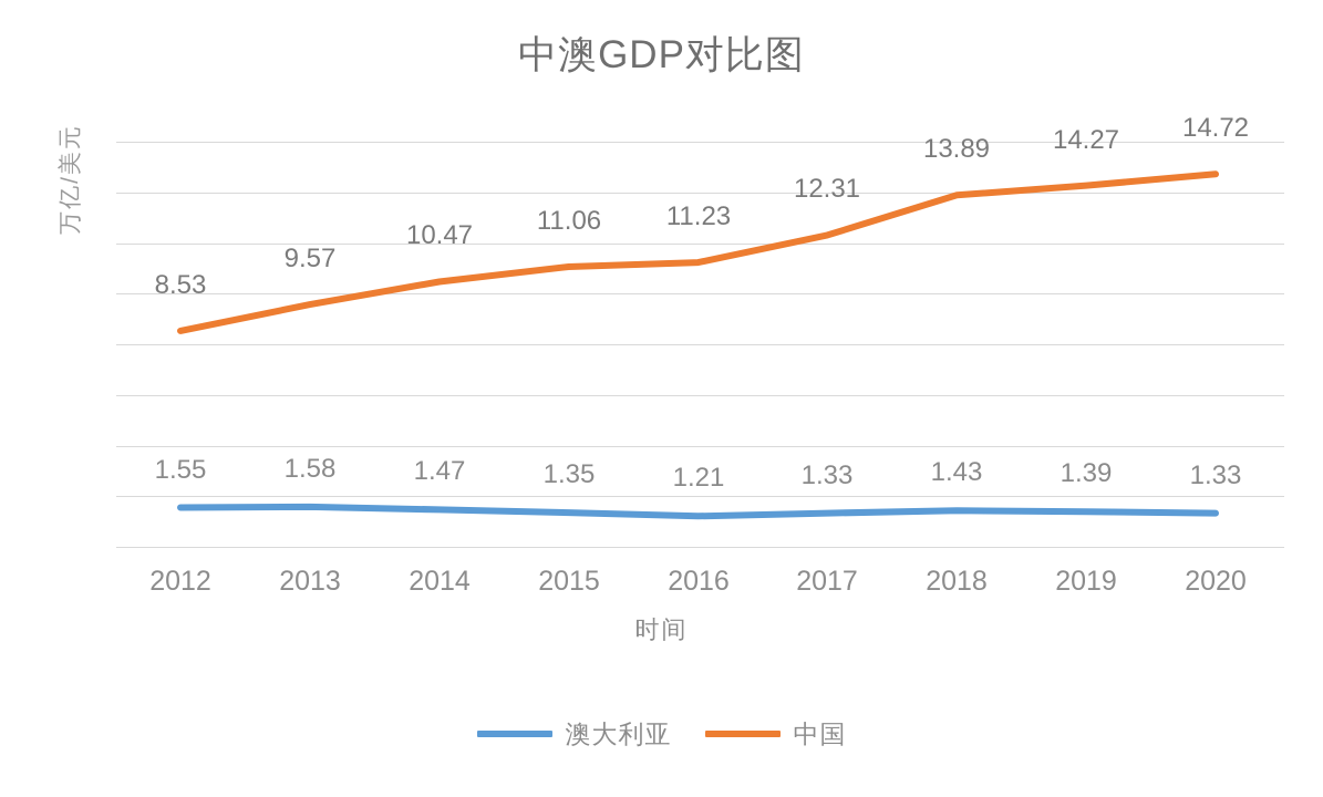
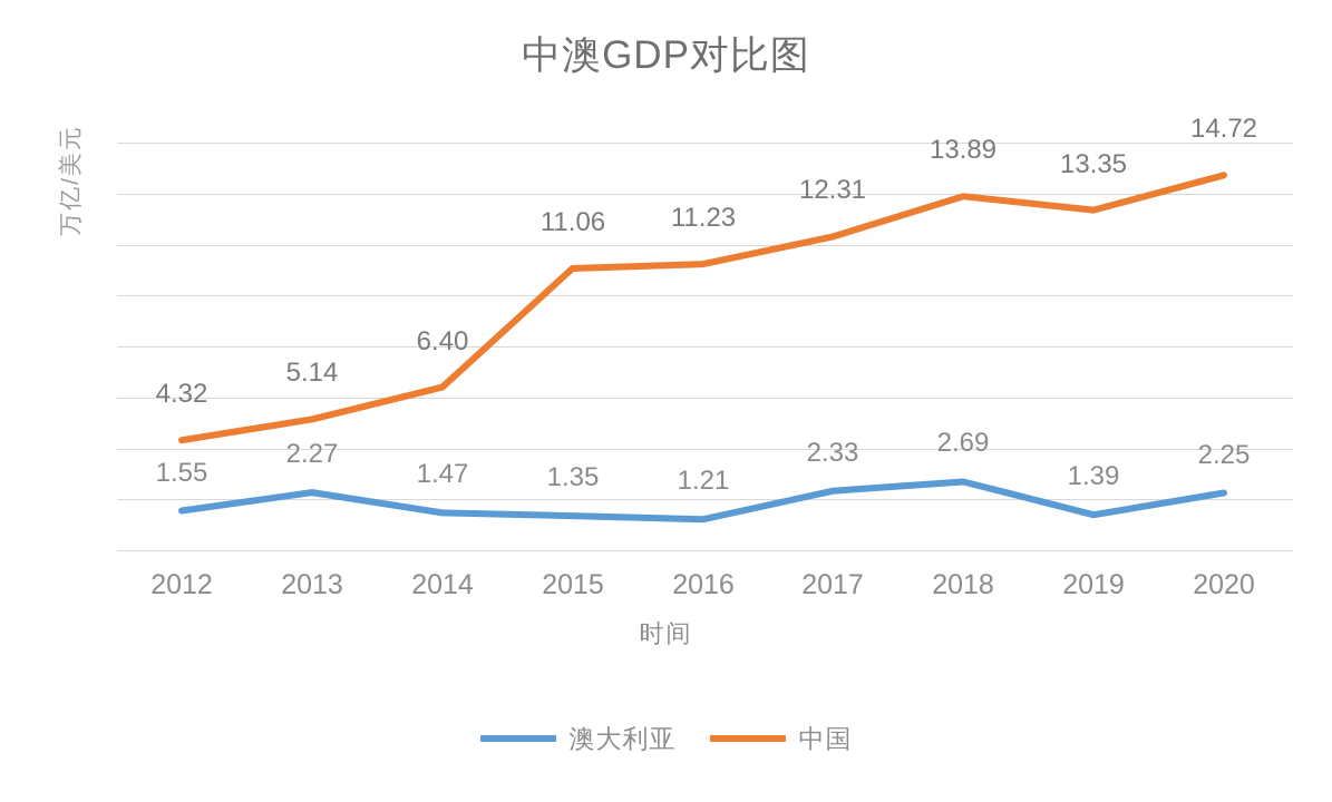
中国/2012: 8.53 -> 4.32
澳大利亚/2013: 1.58 -> 2.27
中国/2013: 9.57 -> 5.14
中国/2014: 10.47 -> 6.40
澳大利亚/2017: 1.33 -> 2.33
澳大利亚/2018: 1.43 -> 2.69
中国/2019: 14.27 -> 13.35
澳大利亚/2020: 1.33 -> 2.25
